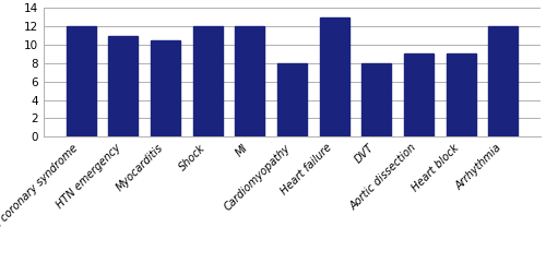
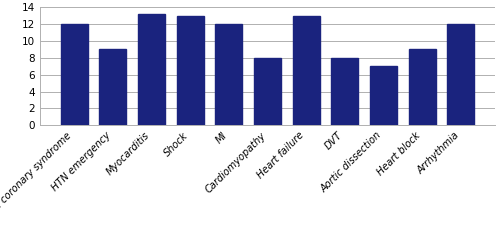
HTN emergency: 11.0 -> 9.0
Myocarditis: 10.5 -> 13.2
Shock: 12.0 -> 13.0
Aortic dissection: 9.0 -> 7.0
